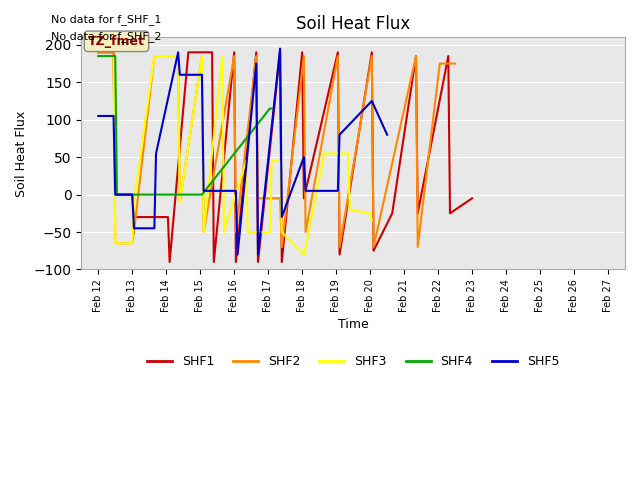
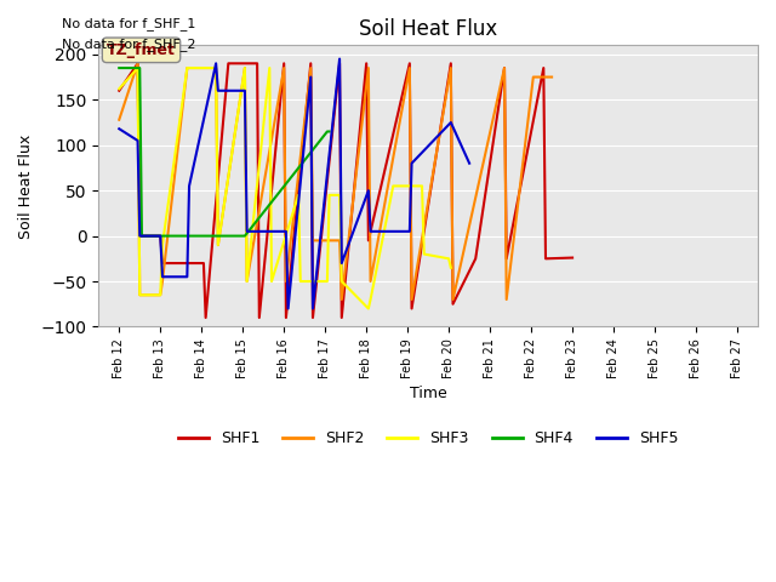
SHF1/Feb 12: 190 -> 160
SHF2/Feb 12: 190 -> 128
SHF3/Feb 12: 185 -> 162
SHF5/Feb 12: 105 -> 118
SHF1/Feb 23: -5 -> -24
